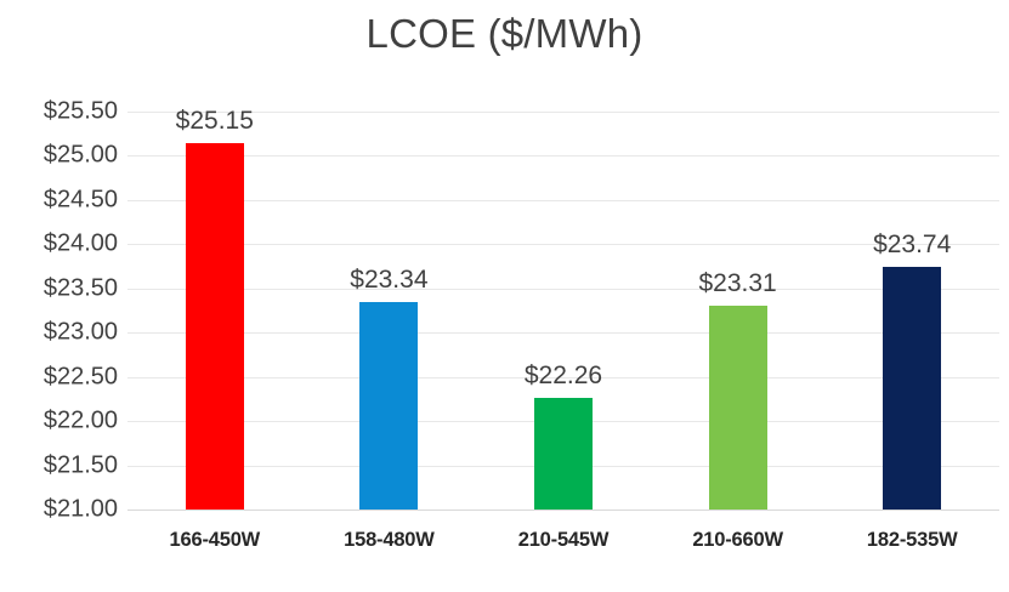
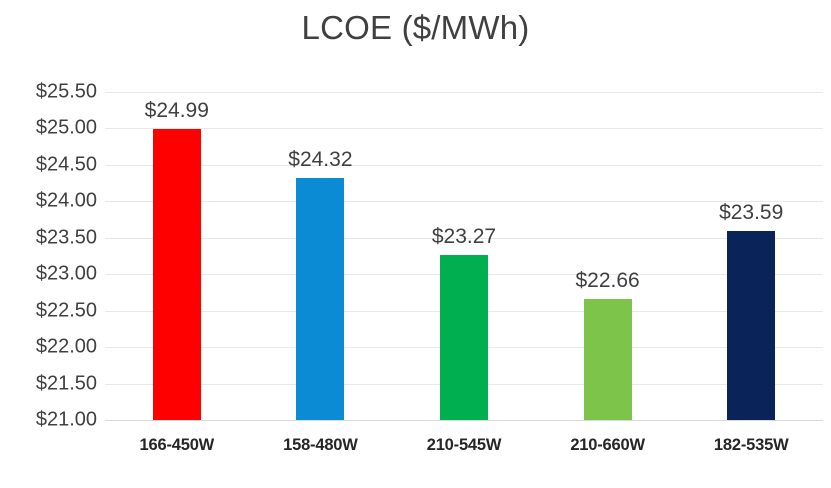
166-450W: $25.15 -> $24.99
158-480W: $23.34 -> $24.32
210-545W: $22.26 -> $23.27
210-660W: $23.31 -> $22.66
182-535W: $23.74 -> $23.59
